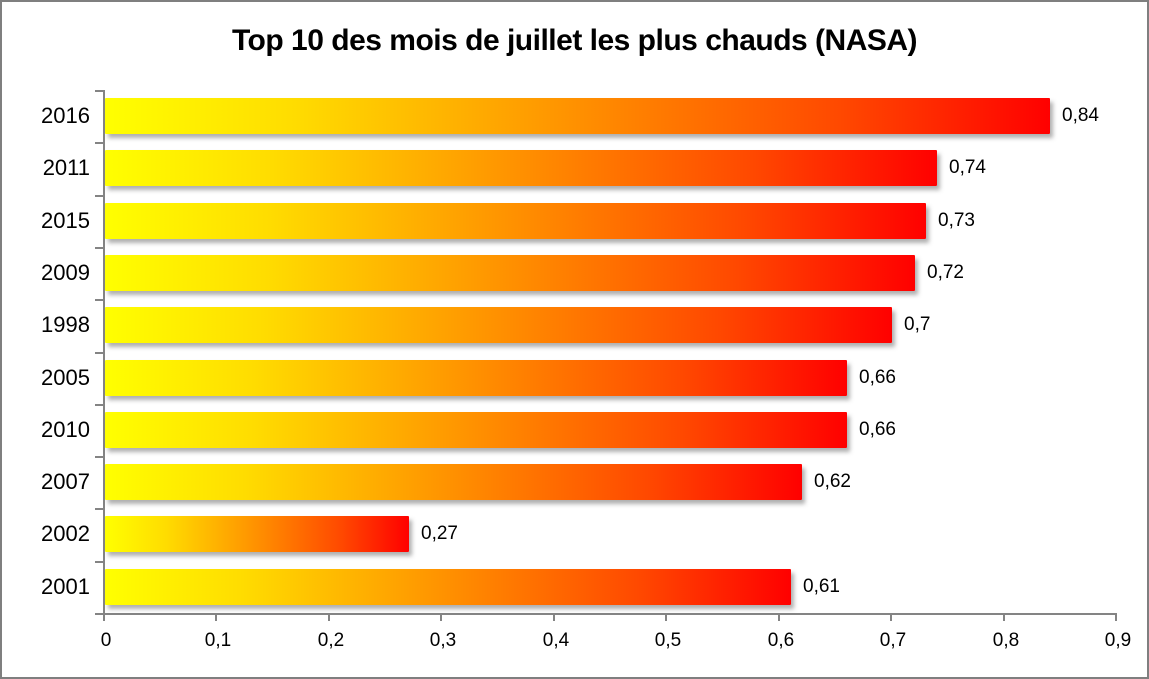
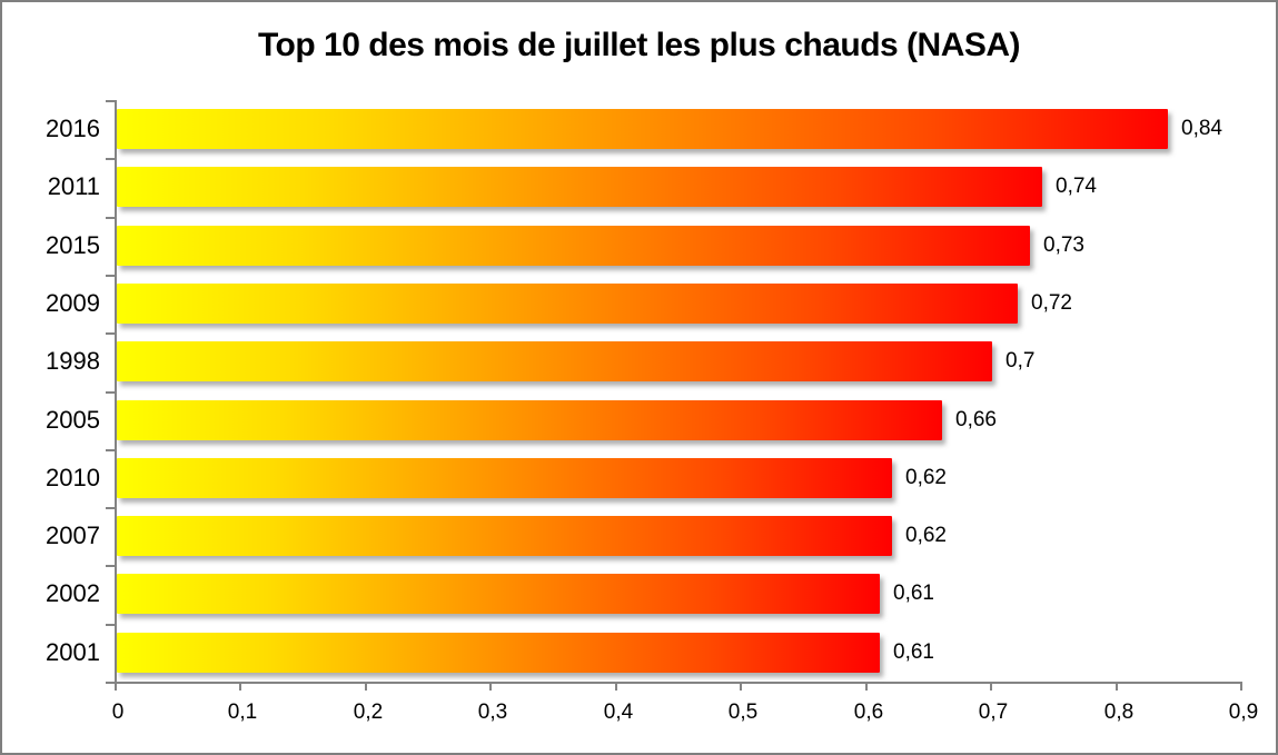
2010: 0,66 -> 0,62
2002: 0,27 -> 0,61
